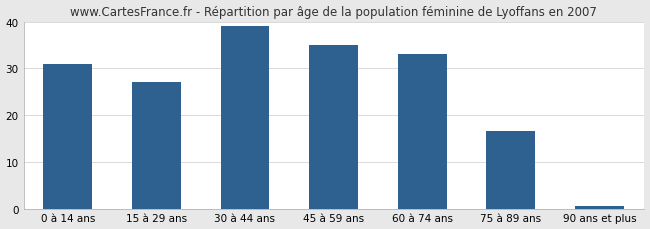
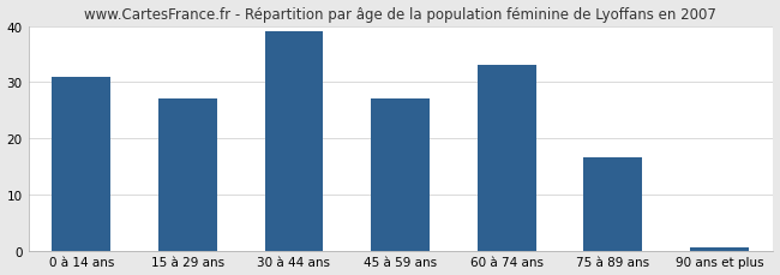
45 à 59 ans: 35.0 -> 27.0
